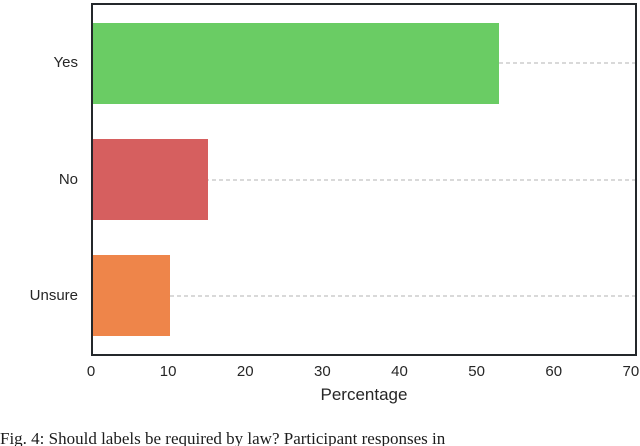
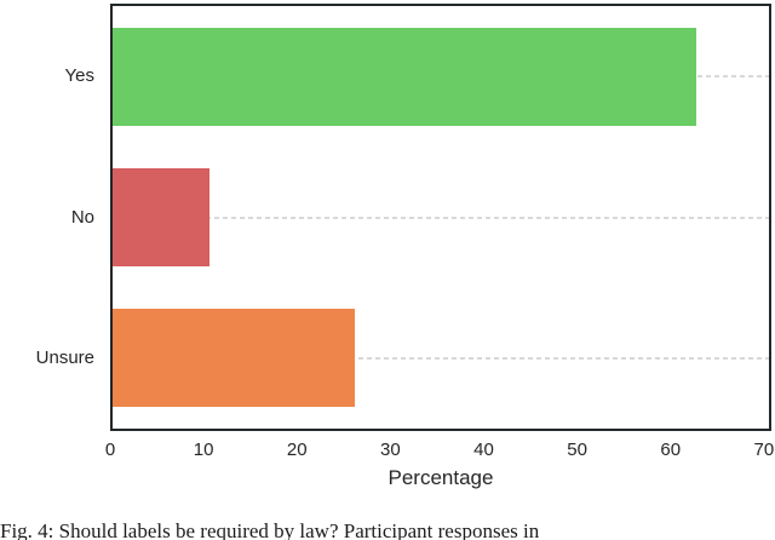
Yes: 53 -> 63
No: 15 -> 10
Unsure: 10 -> 26
